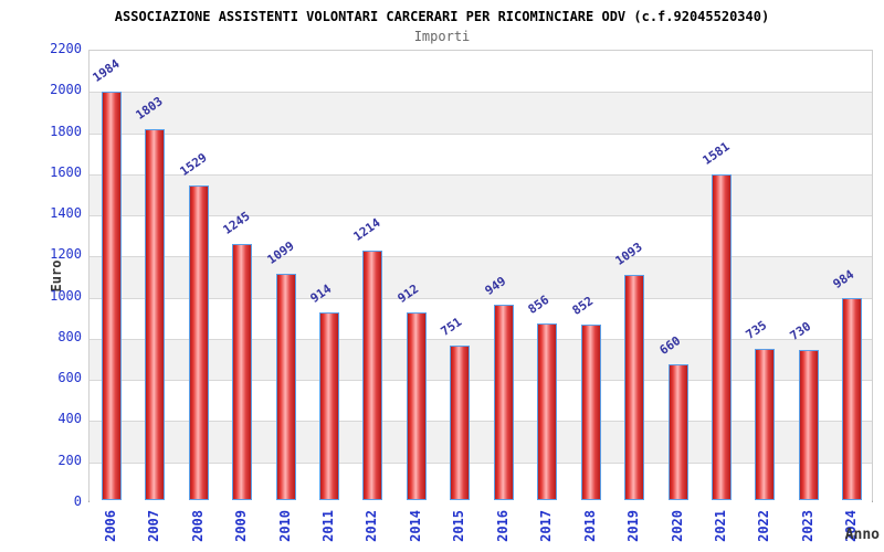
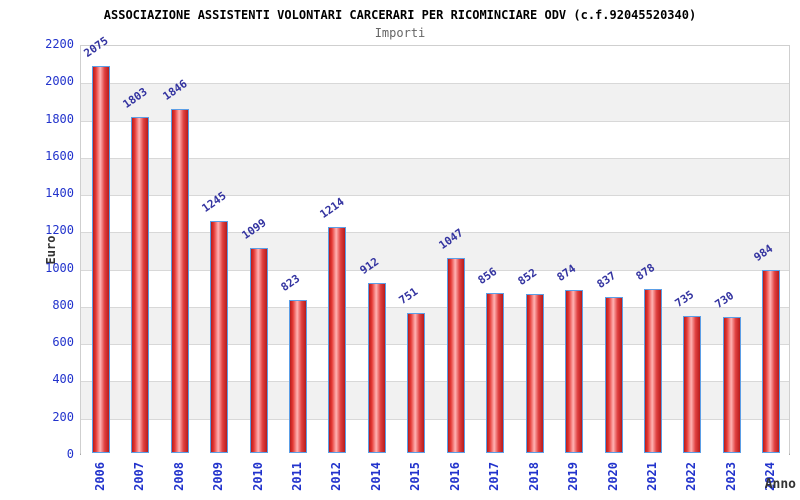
2006: 1984 -> 2075
2008: 1529 -> 1846
2011: 914 -> 823
2016: 949 -> 1047
2019: 1093 -> 874
2020: 660 -> 837
2021: 1581 -> 878
